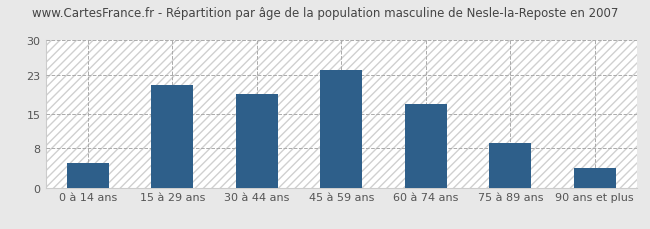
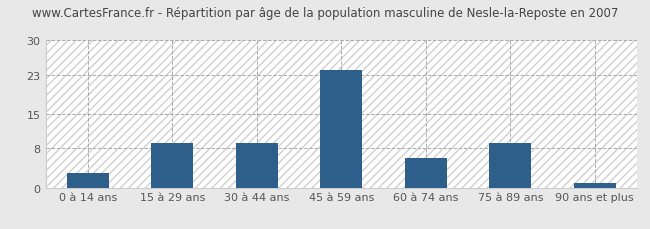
0 à 14 ans: 5 -> 3
15 à 29 ans: 21 -> 9
30 à 44 ans: 19 -> 9
60 à 74 ans: 17 -> 6
90 ans et plus: 4 -> 1
